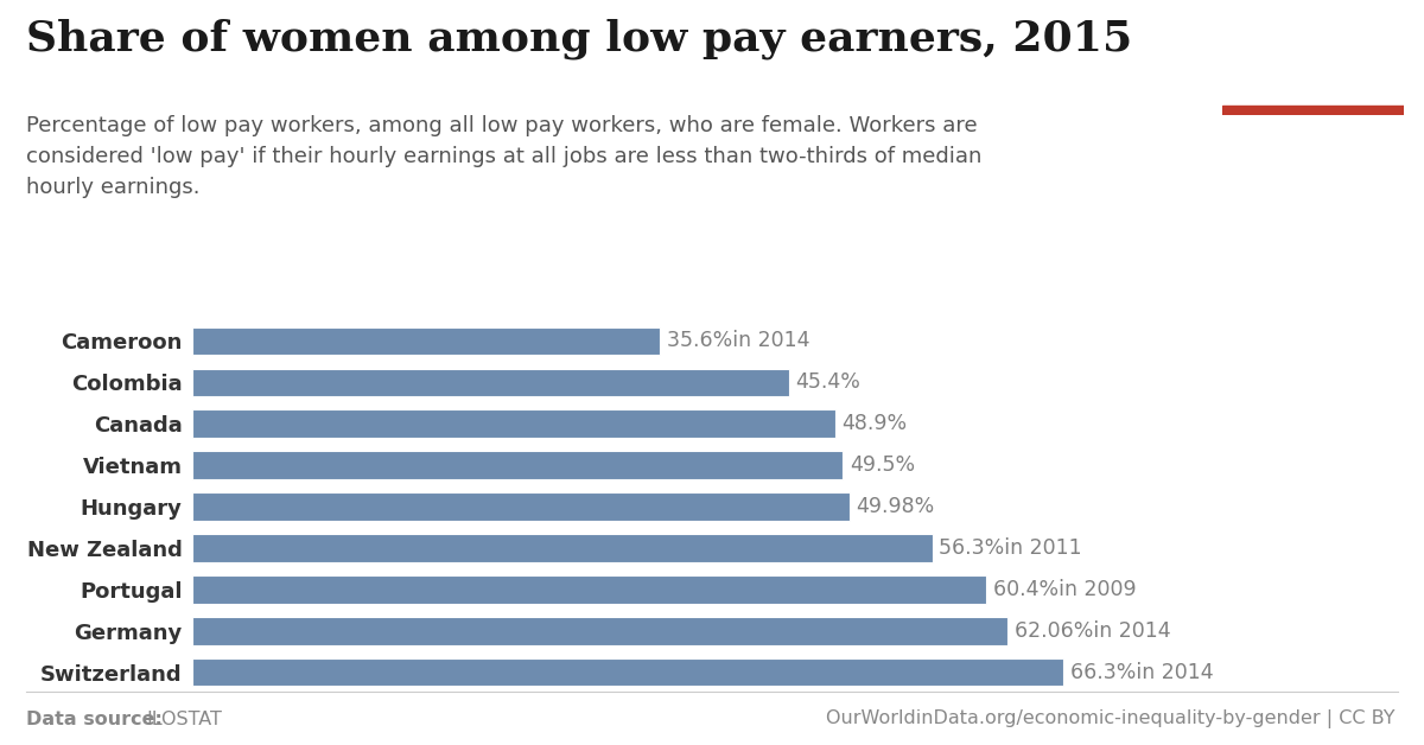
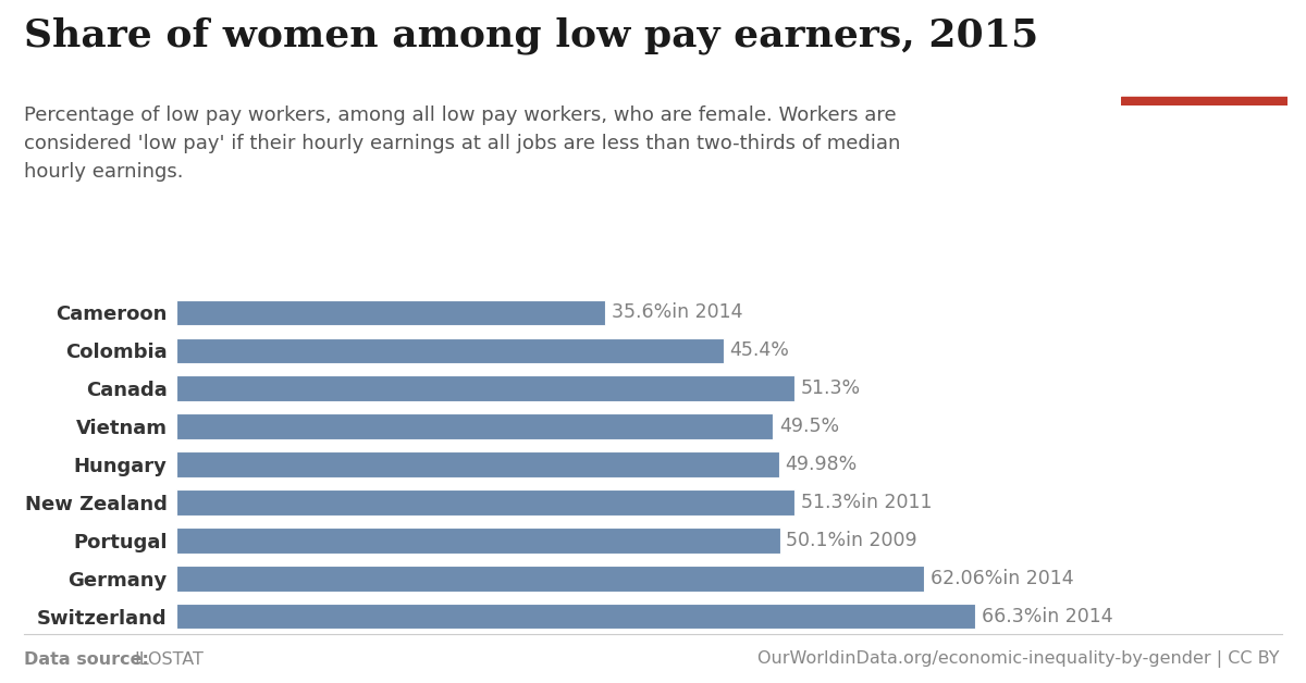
Canada: 48.9% -> 51.3%
New Zealand: 56.3%in -> 51.3%in
Portugal: 60.4%in -> 50.1%in
